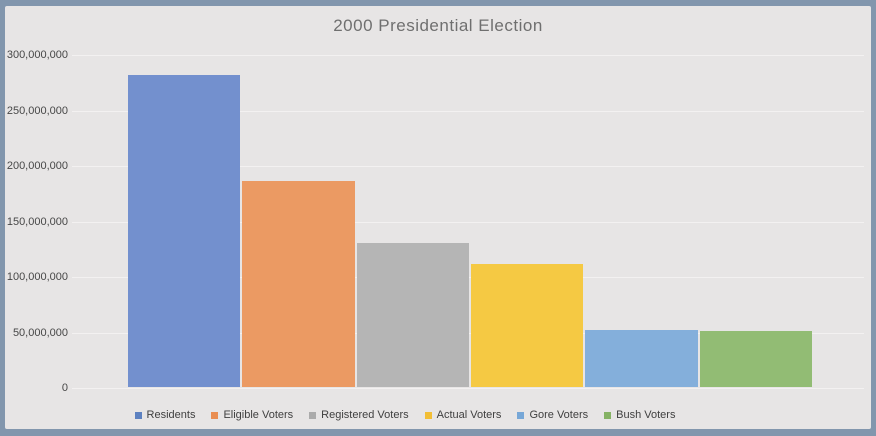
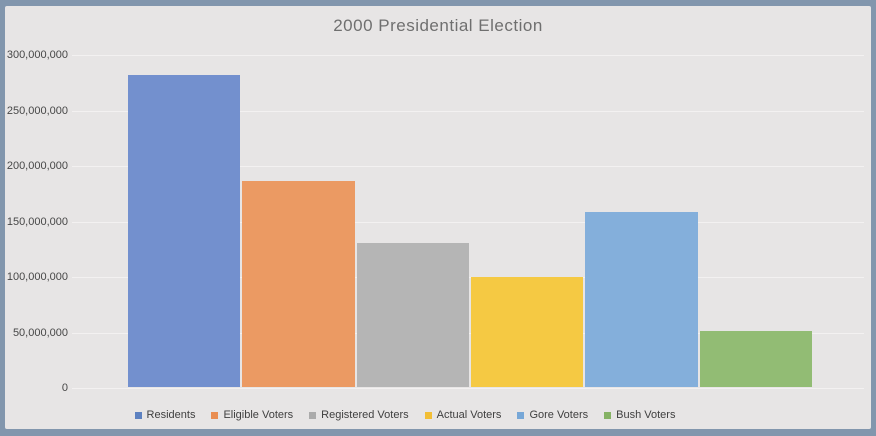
Actual Voters: 111000000 -> 99000000
Gore Voters: 51000000 -> 158000000
